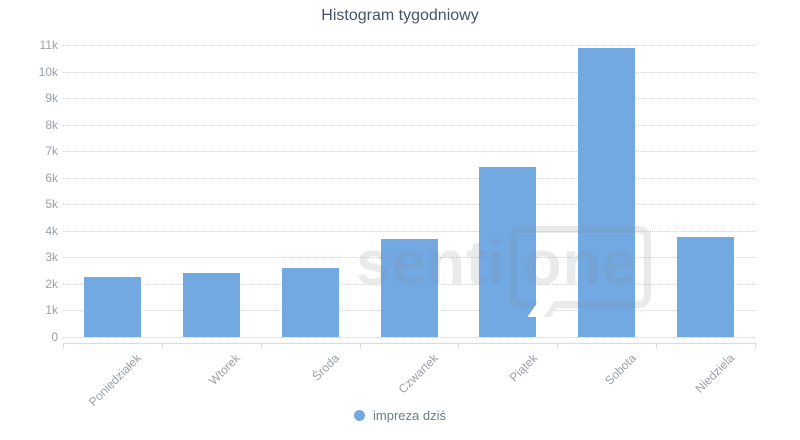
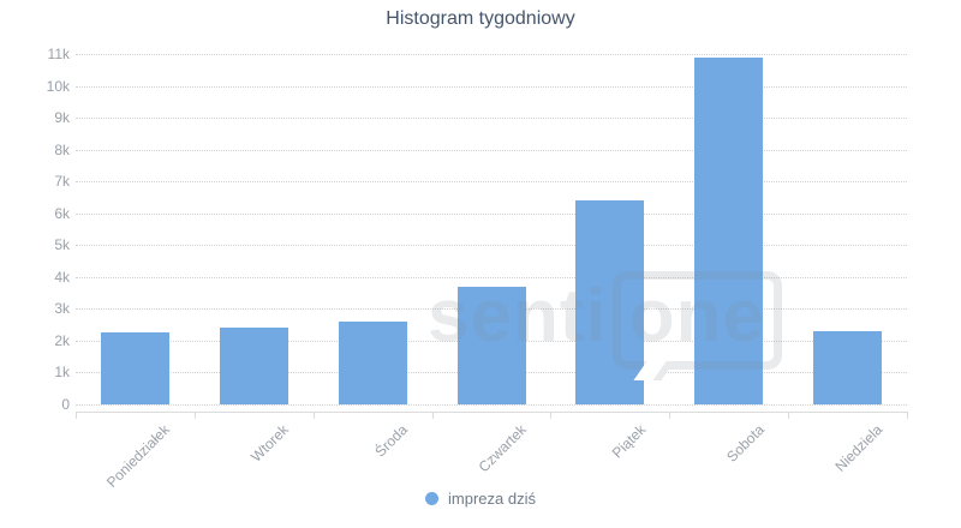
Niedziela: 3.8k -> 2.3k
